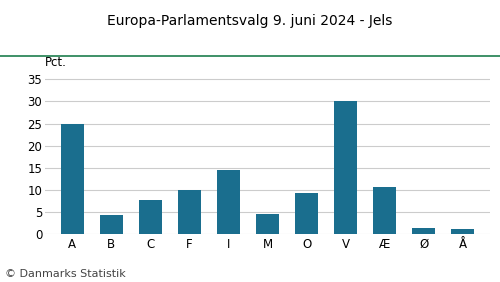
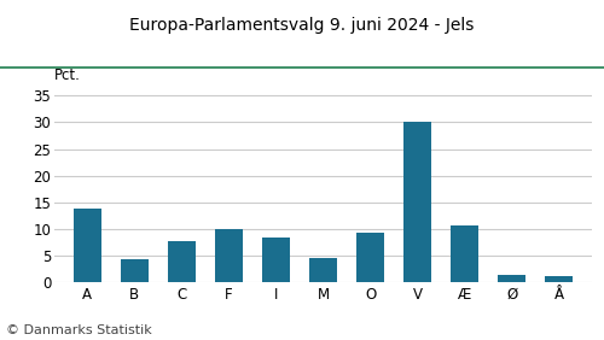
A: 25.0 -> 13.8
I: 14.5 -> 8.4
